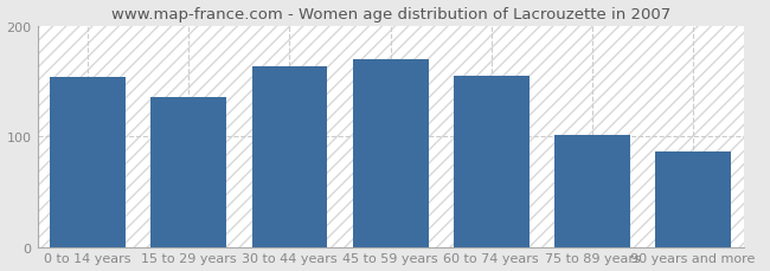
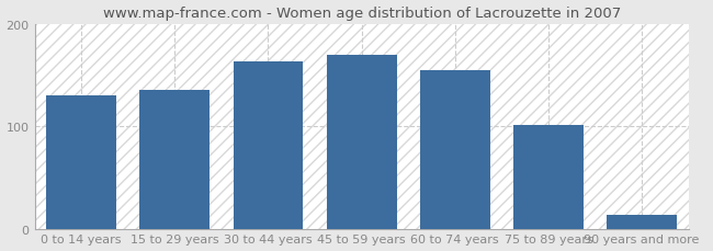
0 to 14 years: 154 -> 130
90 years and more: 86 -> 13
